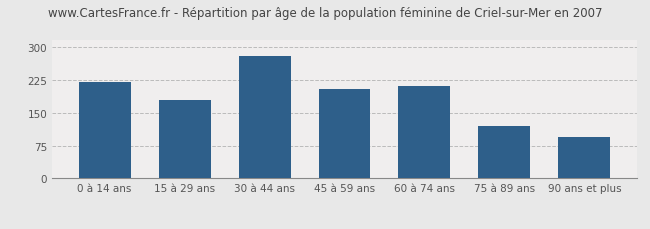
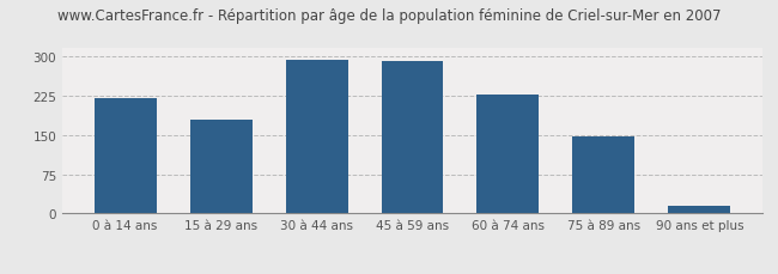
30 à 44 ans: 280 -> 293
45 à 59 ans: 205 -> 290
60 à 74 ans: 210 -> 228
75 à 89 ans: 120 -> 147
90 ans et plus: 95 -> 15
